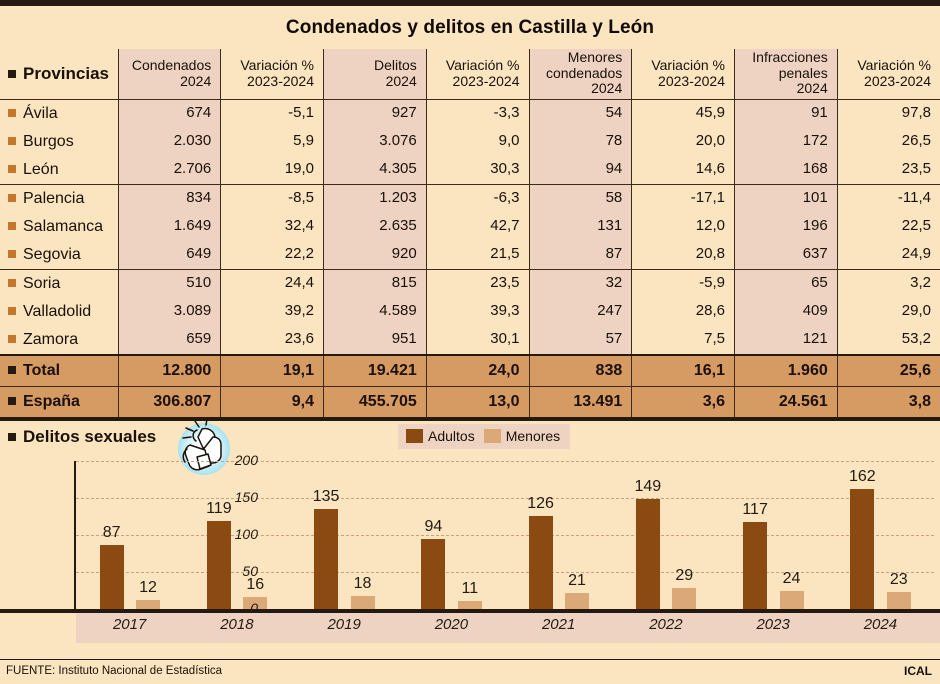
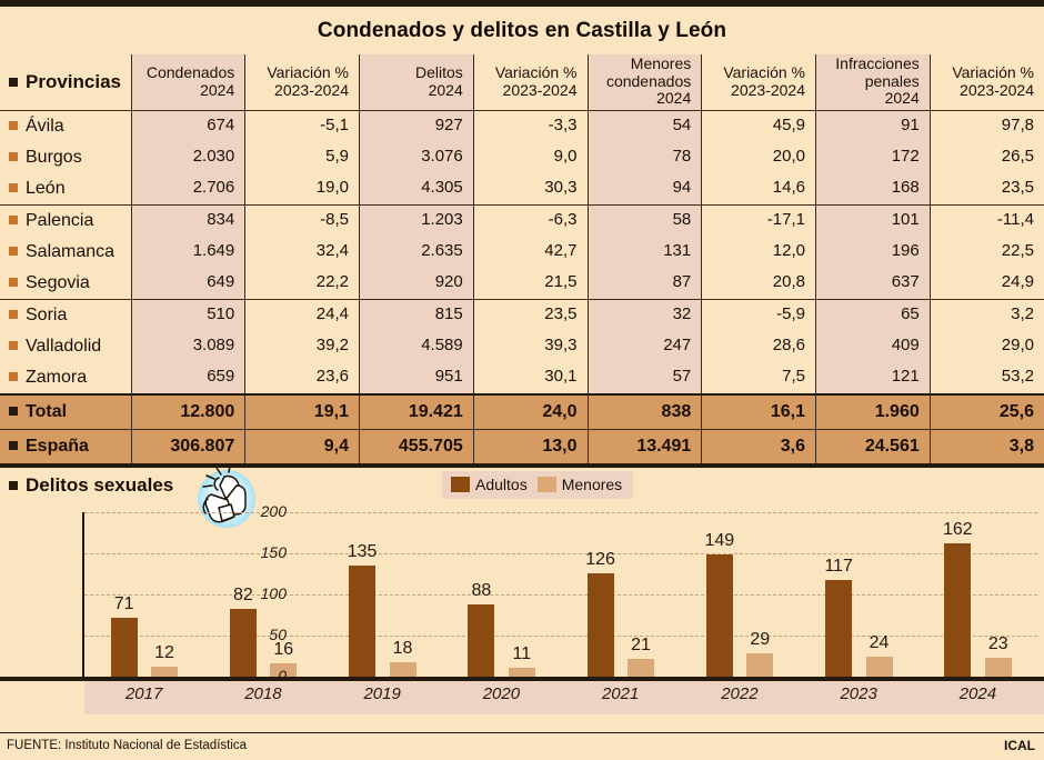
Adultos/2017: 87 -> 71
Adultos/2018: 119 -> 82
Adultos/2020: 94 -> 88
